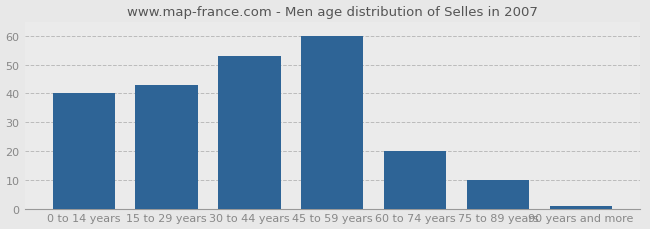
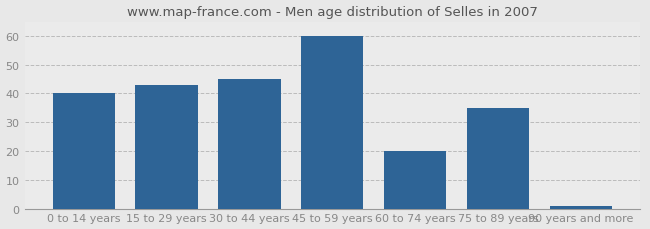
30 to 44 years: 53 -> 45
75 to 89 years: 10 -> 35
